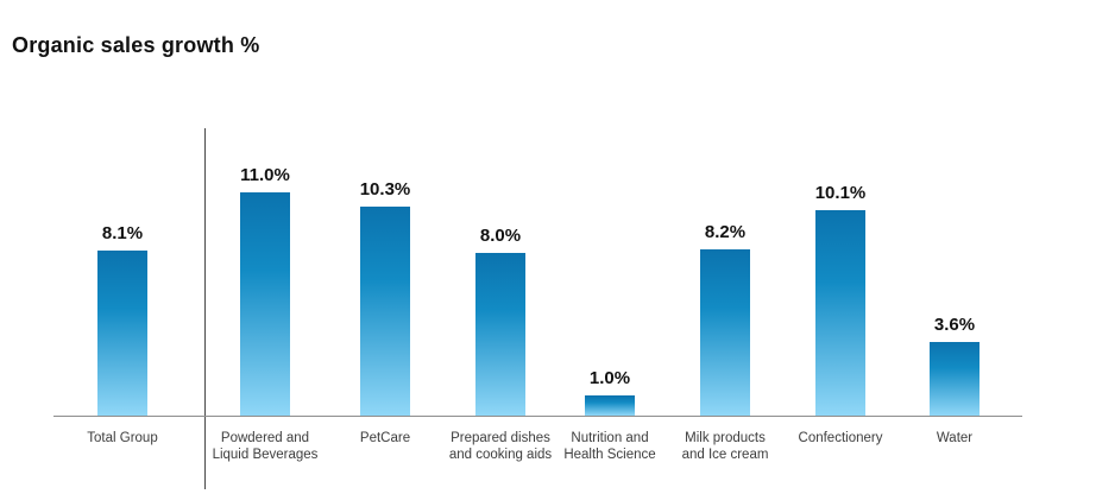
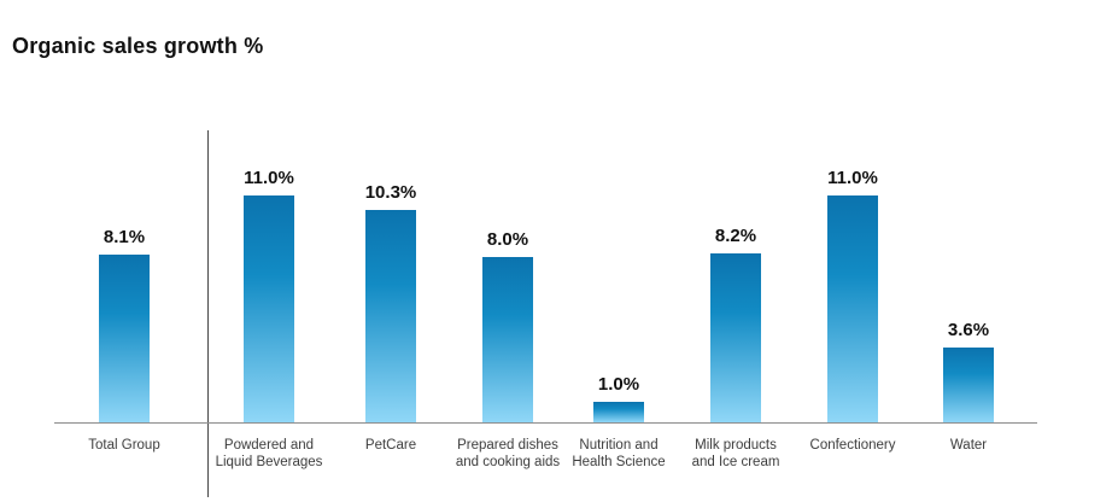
Confectionery: 10.1% -> 11.0%
